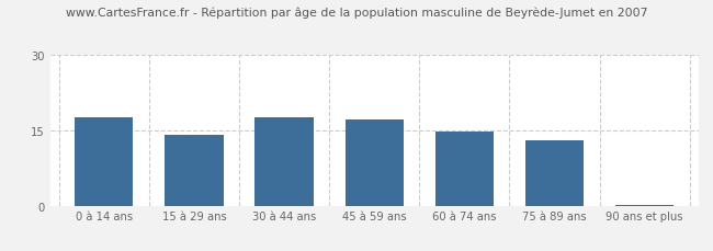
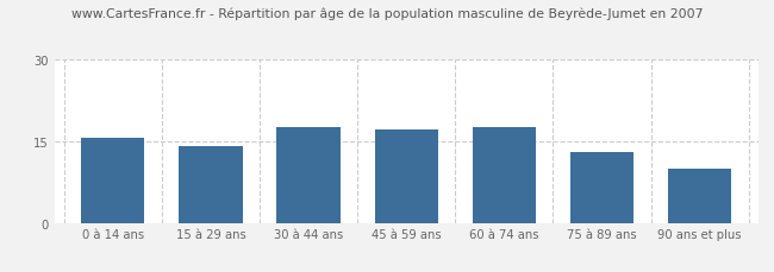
0 à 14 ans: 17.5 -> 15.5
60 à 74 ans: 14.7 -> 17.5
90 ans et plus: 0.2 -> 10.0
